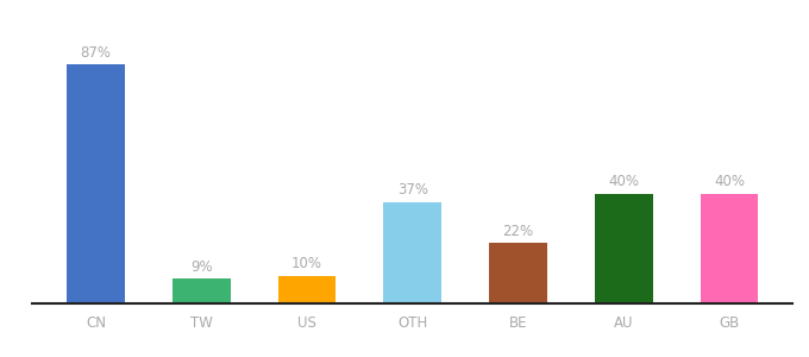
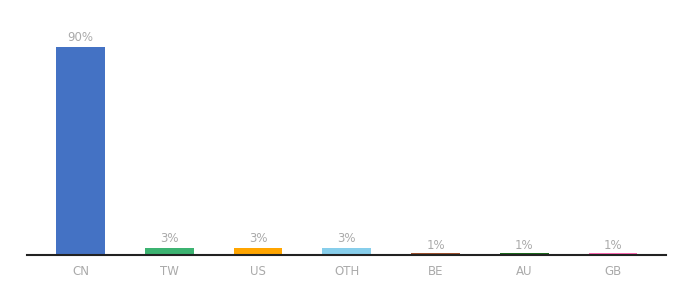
CN: 87% -> 90%
TW: 9% -> 3%
US: 10% -> 3%
OTH: 37% -> 3%
BE: 22% -> 1%
AU: 40% -> 1%
GB: 40% -> 1%
